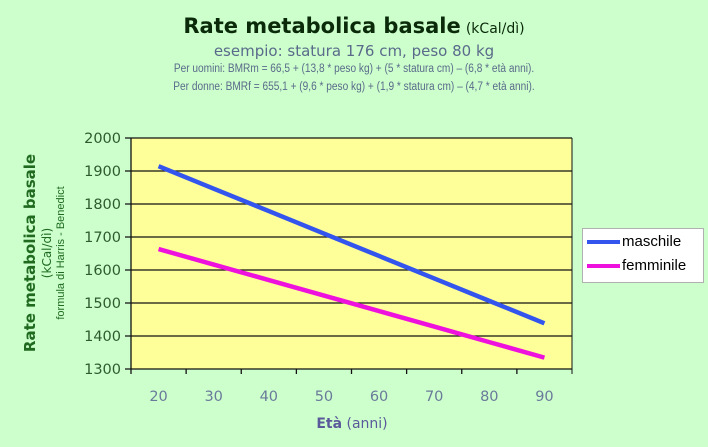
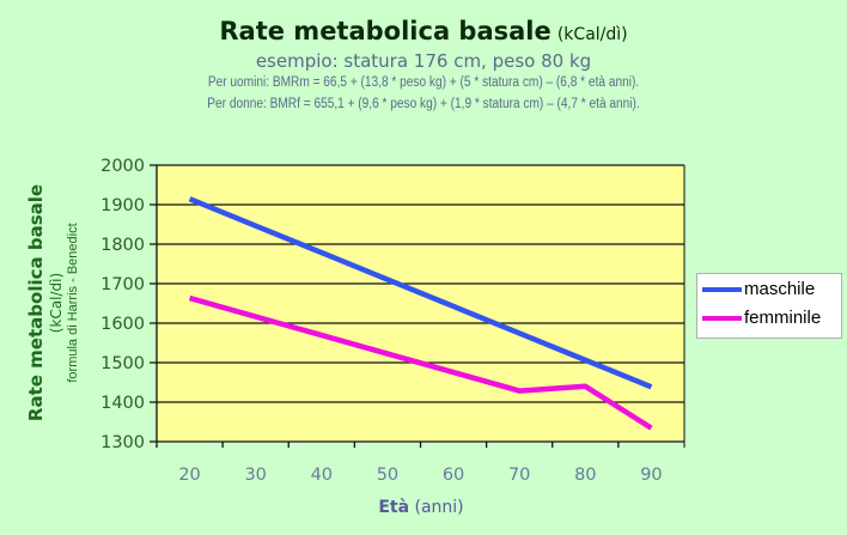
femminile/80: 1380 -> 1440
